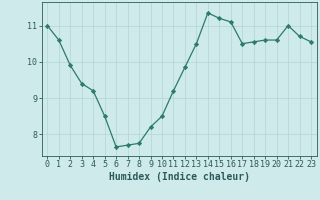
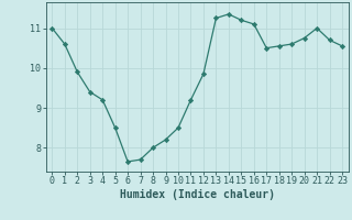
8: 7.75 -> 8.00
13: 10.50 -> 11.25
20: 10.60 -> 10.75
